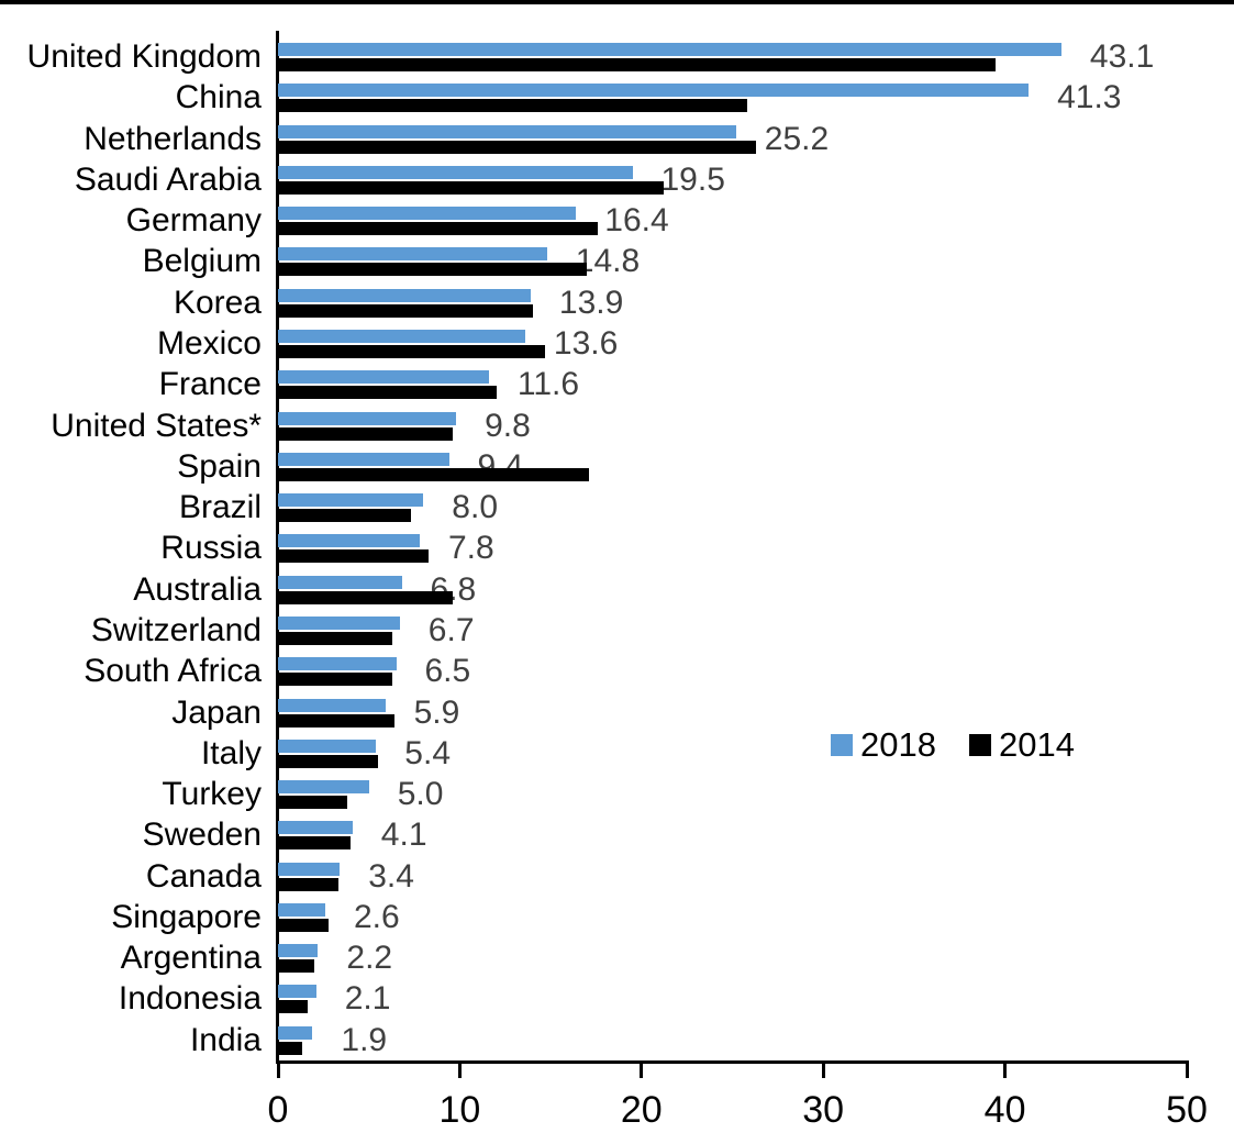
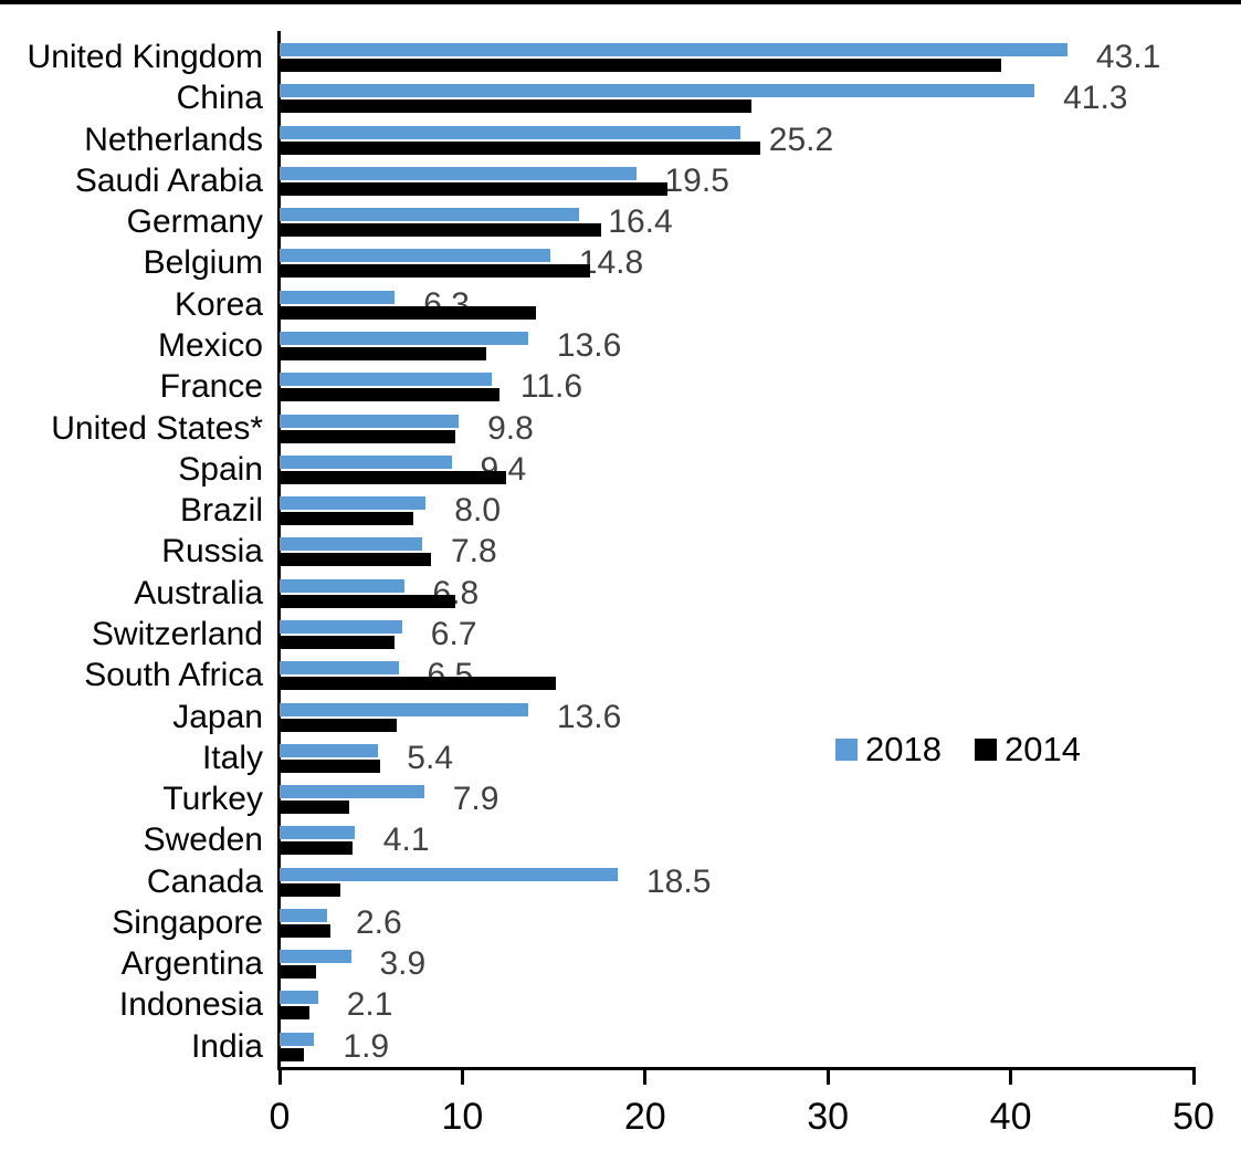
2018/Korea: 13.9 -> 6.3
2014/Mexico: 14.7 -> 11.3
2014/Spain: 17.1 -> 12.4
2014/South Africa: 6.3 -> 15.1
2018/Japan: 5.9 -> 13.6
2018/Turkey: 5.0 -> 7.9
2018/Canada: 3.4 -> 18.5
2018/Argentina: 2.2 -> 3.9
